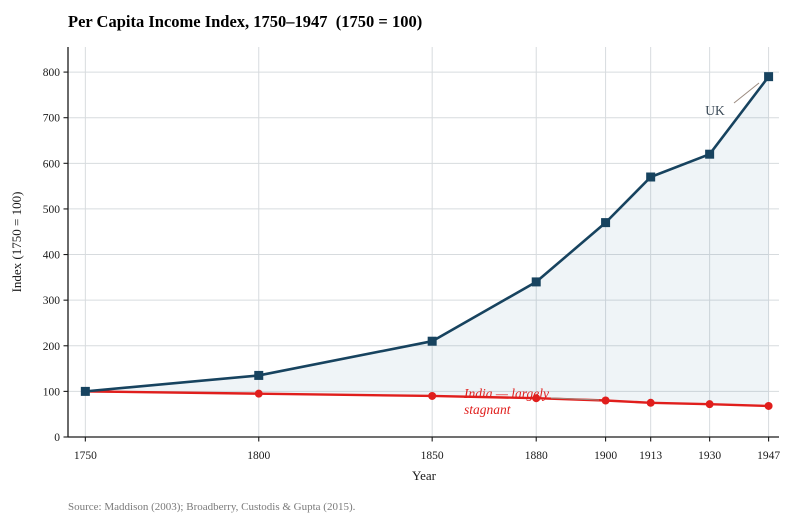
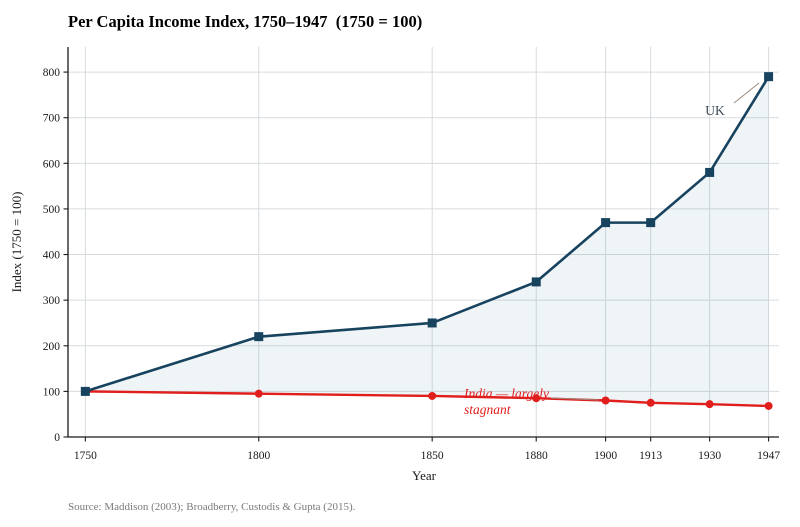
UK/1800: 140 -> 220
UK/1850: 210 -> 250
UK/1913: 570 -> 470
UK/1930: 620 -> 580
